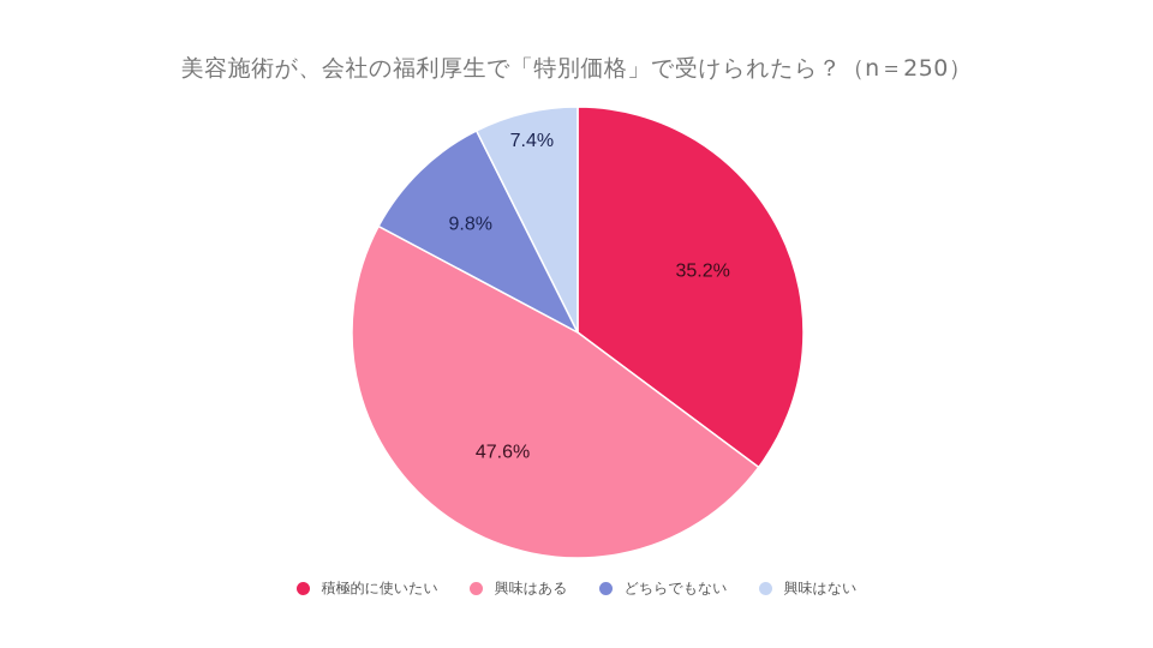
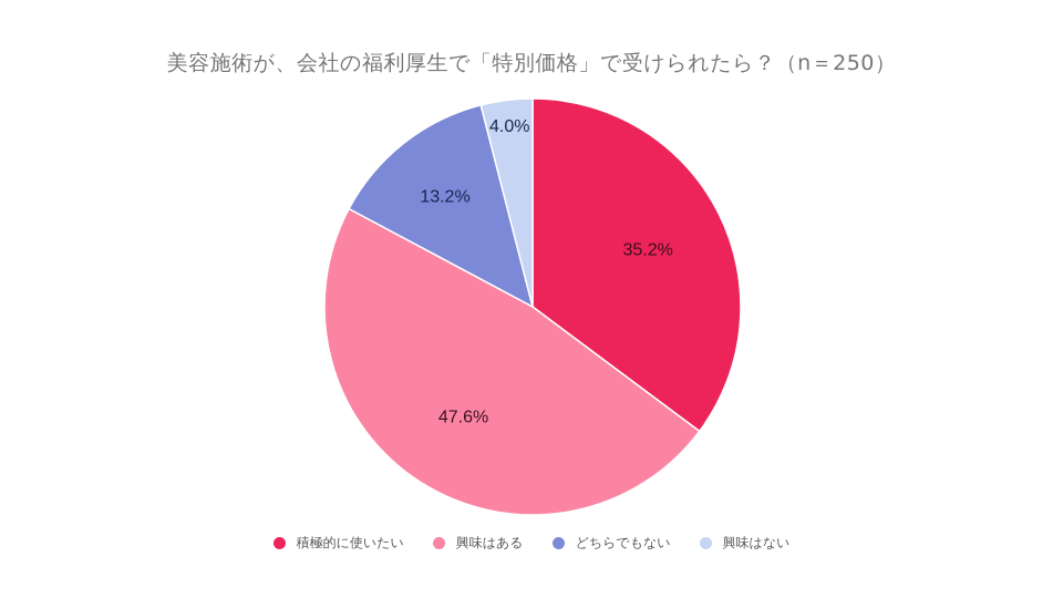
どちらでもない: 9.8% -> 13.2%
興味はない: 7.4% -> 4.0%
